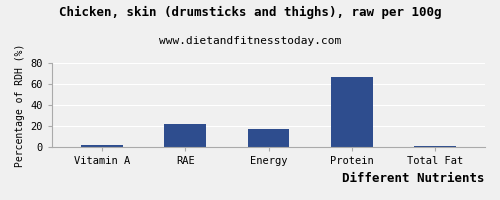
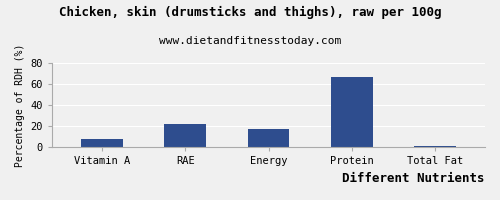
Vitamin A: 2 -> 8
